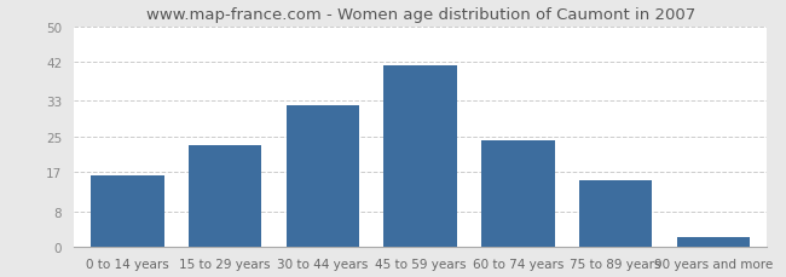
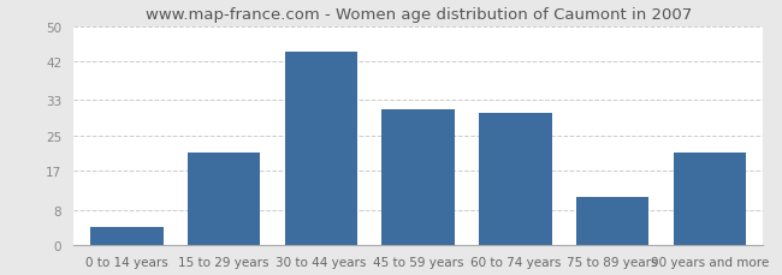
0 to 14 years: 16 -> 4
15 to 29 years: 23 -> 21
30 to 44 years: 32 -> 44
45 to 59 years: 41 -> 31
60 to 74 years: 24 -> 30
75 to 89 years: 15 -> 11
90 years and more: 2 -> 21
